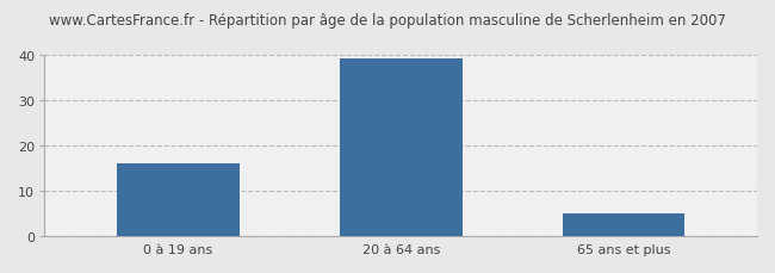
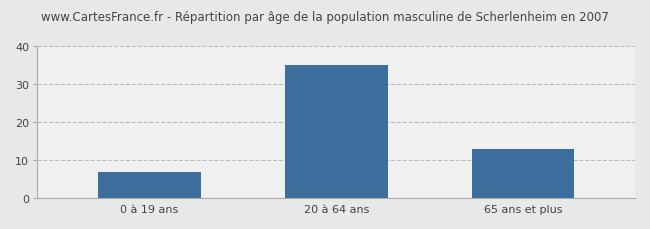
0 à 19 ans: 16 -> 7
20 à 64 ans: 39 -> 35
65 ans et plus: 5 -> 13
